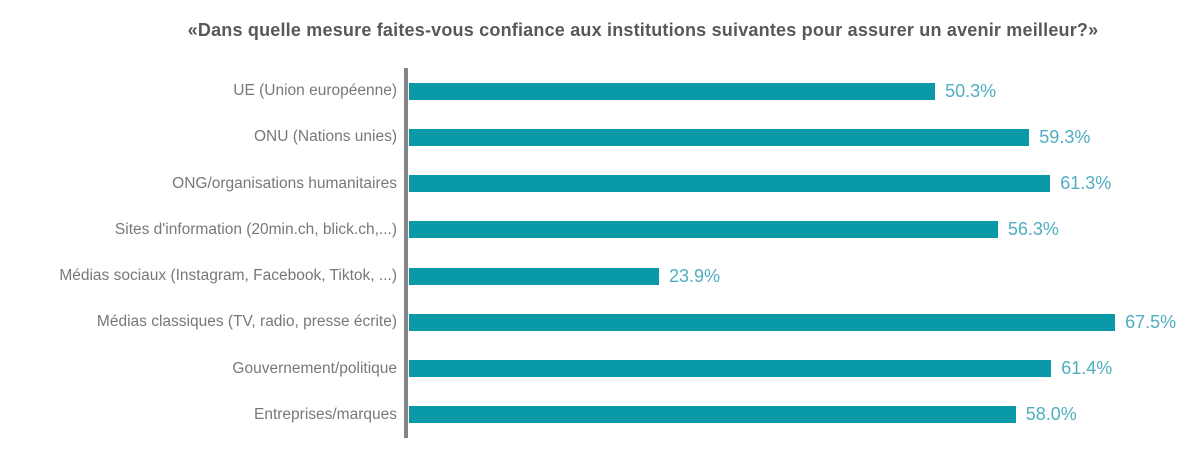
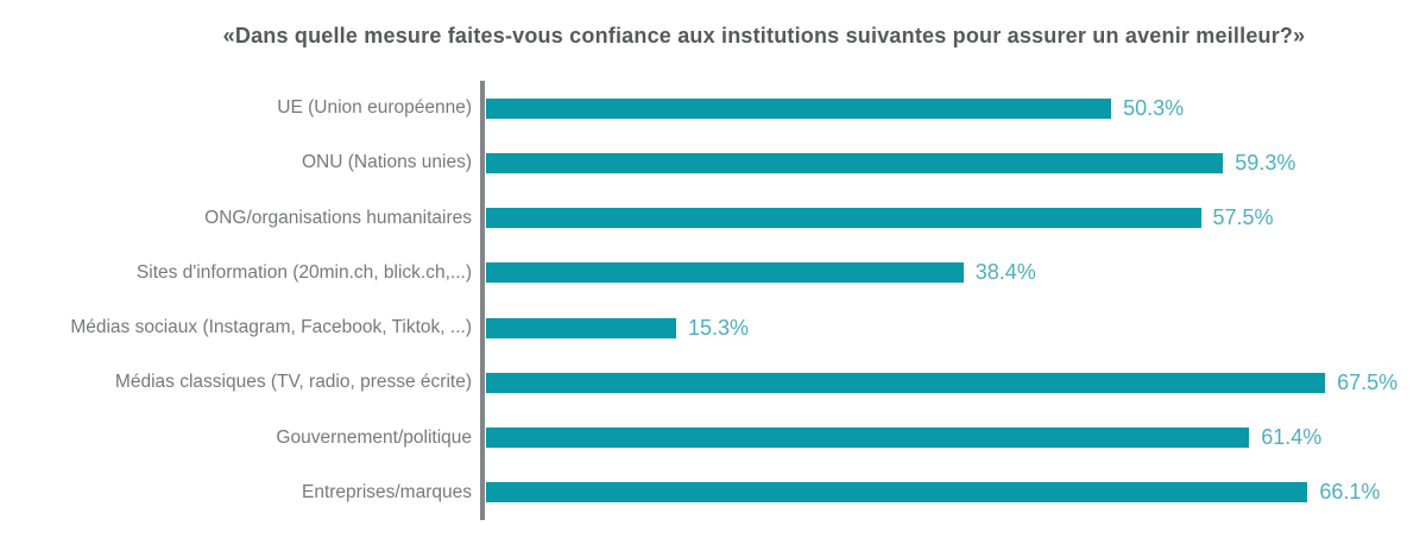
ONG/organisations humanitaires: 61.3% -> 57.5%
Sites d'information (20min.ch, blick.ch,...): 56.3% -> 38.4%
Médias sociaux (Instagram, Facebook, Tiktok, ...): 23.9% -> 15.3%
Entreprises/marques: 58.0% -> 66.1%
